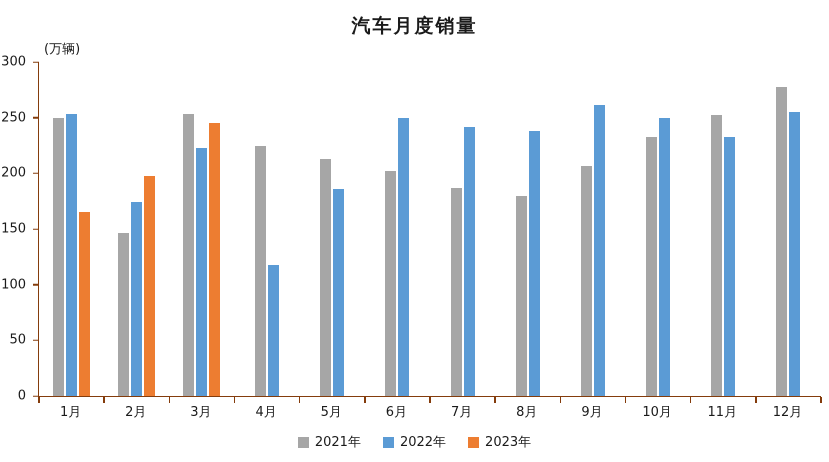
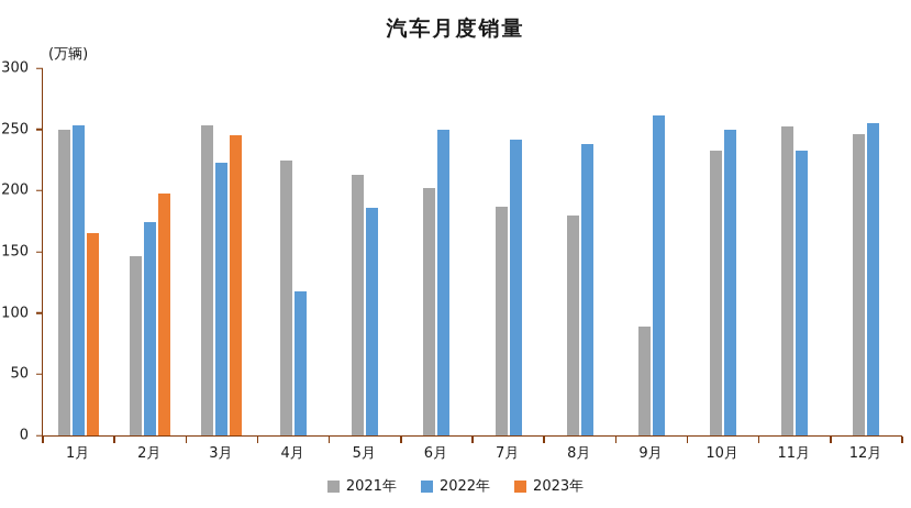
2021年/9月: 207 -> 89
2021年/12月: 278 -> 246
